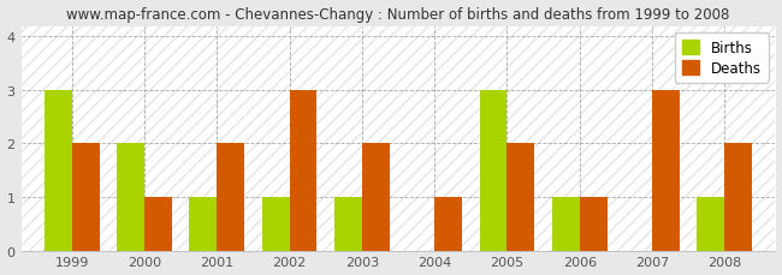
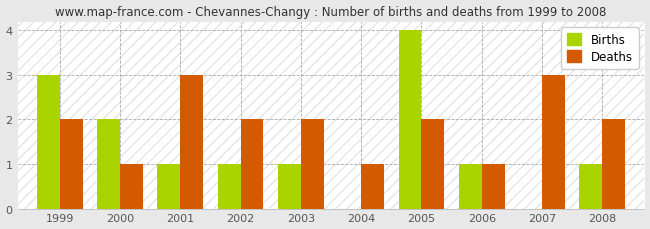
Deaths/2001: 2 -> 3
Deaths/2002: 3 -> 2
Births/2005: 3 -> 4
